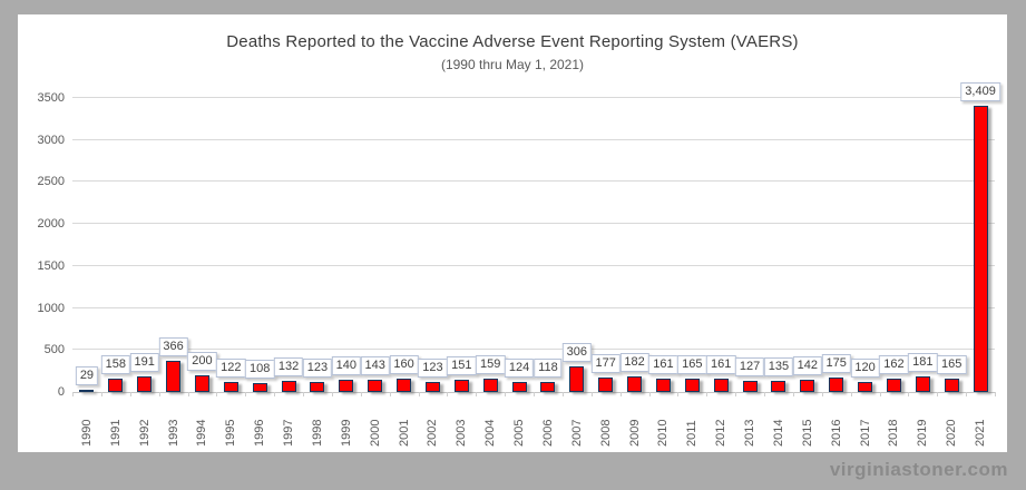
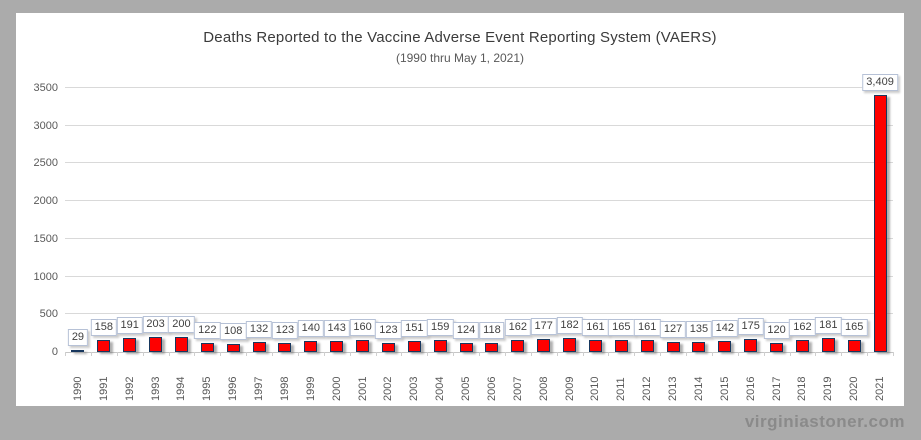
1993: 366 -> 203
2007: 306 -> 162
